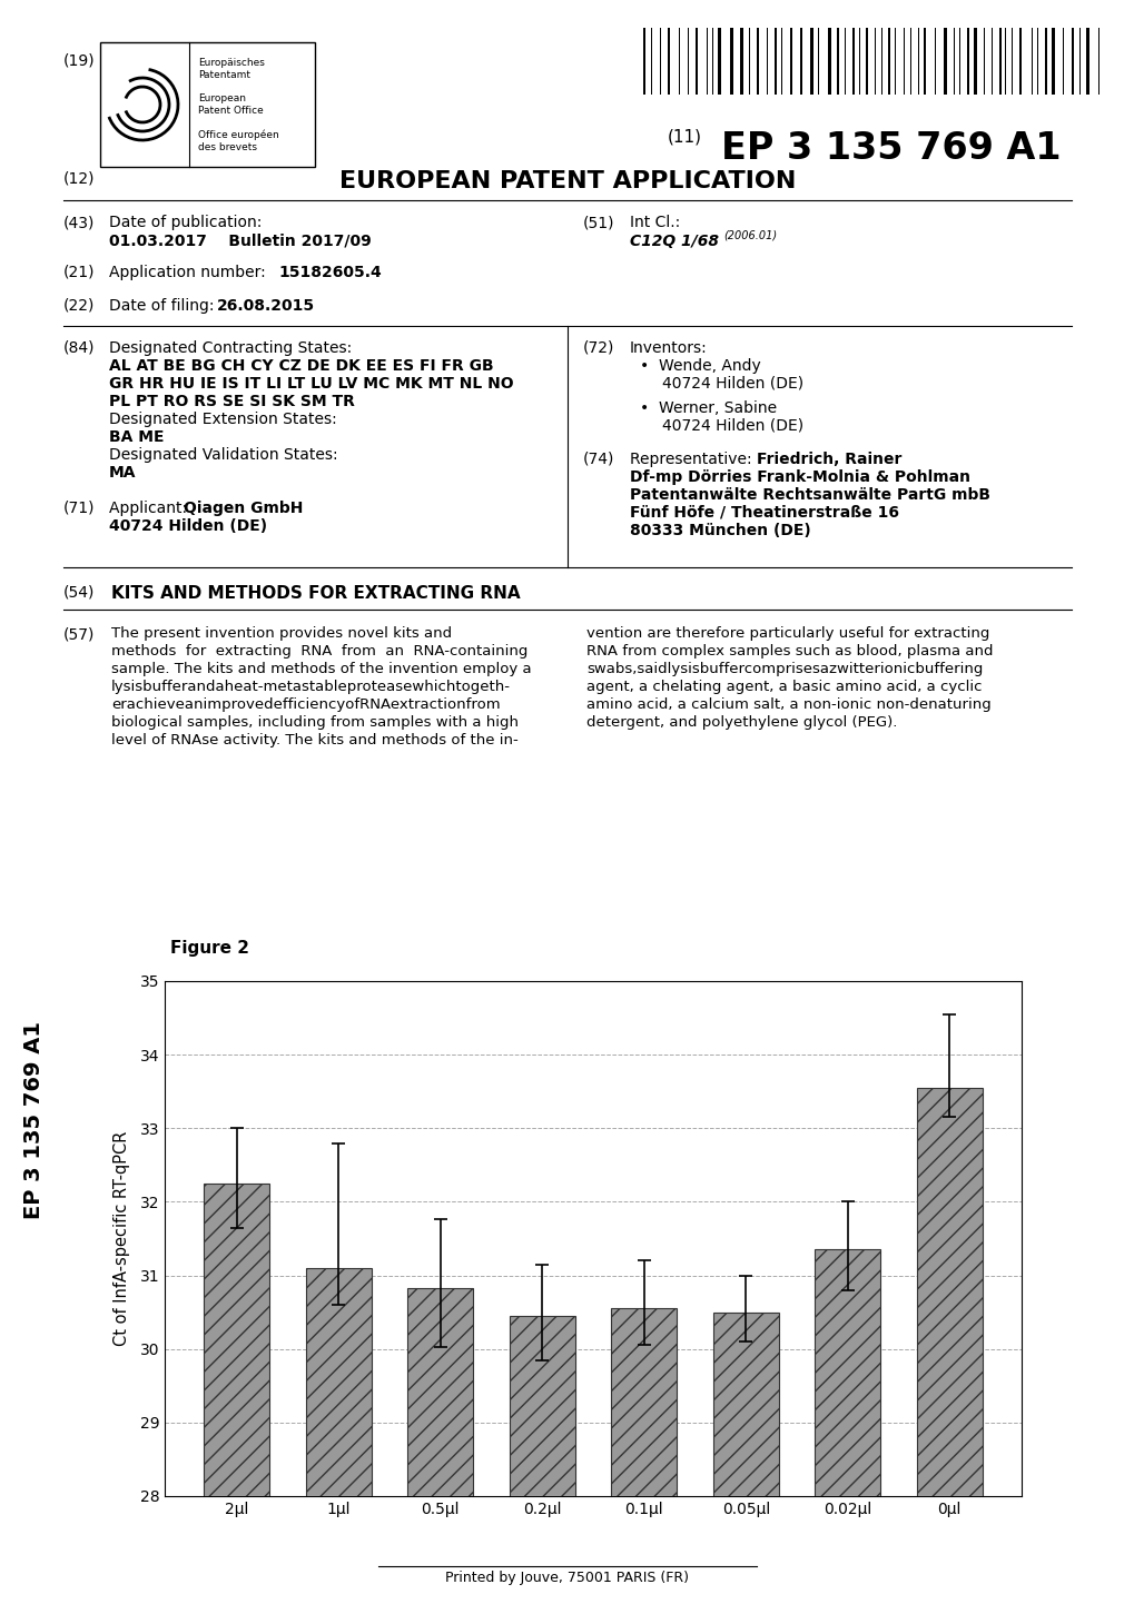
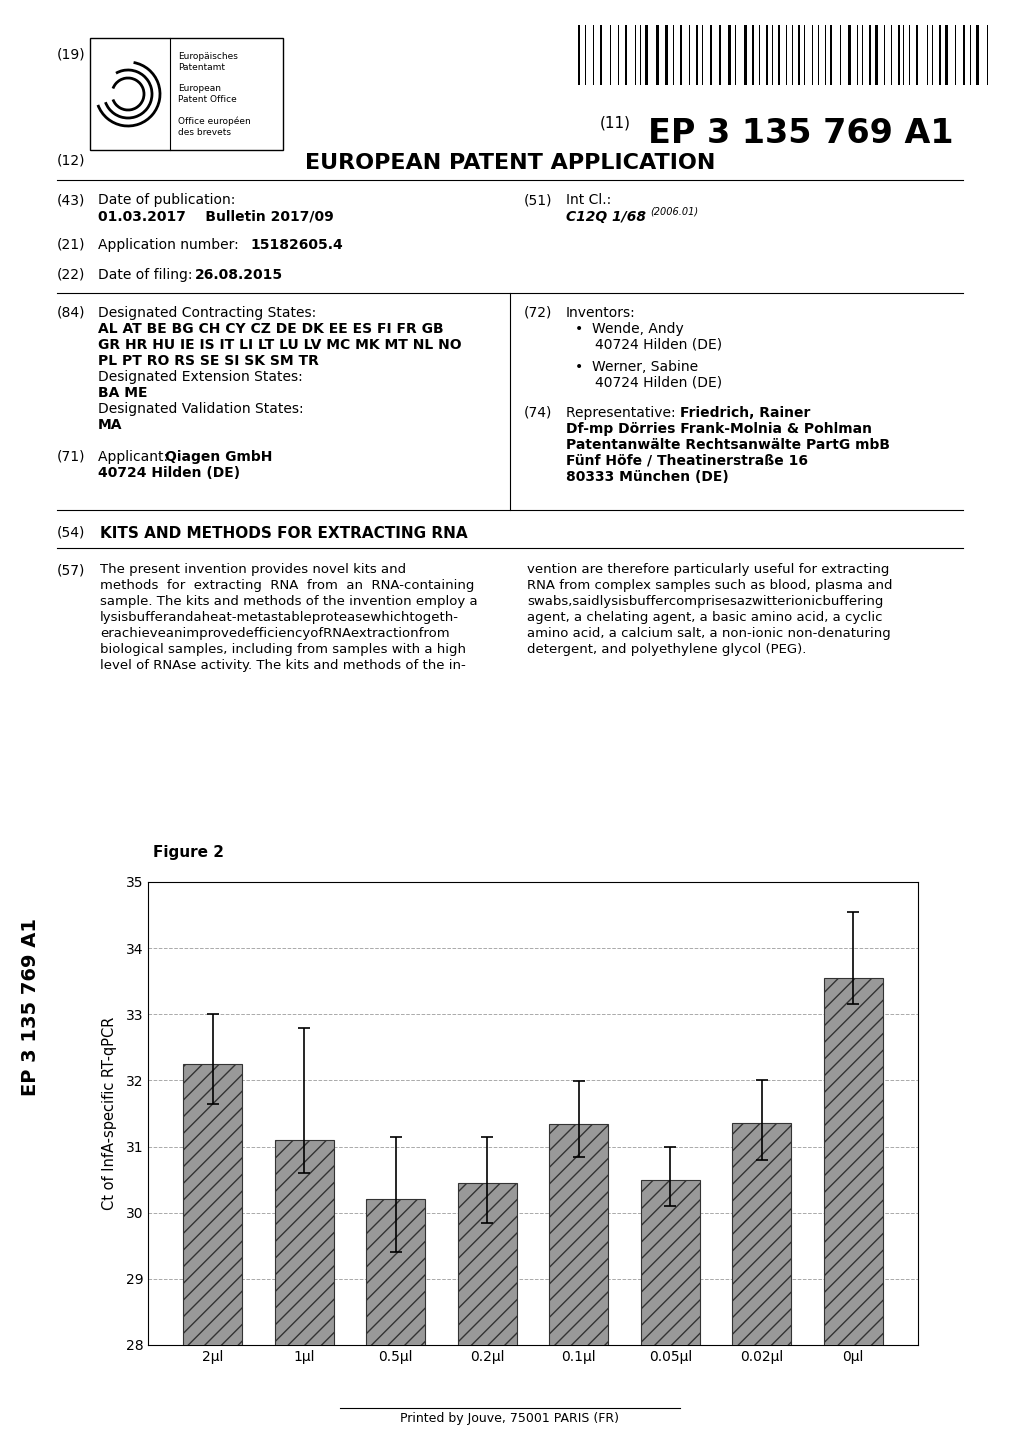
0.5μl: 30.82 -> 30.20
0.1μl: 30.55 -> 31.34
